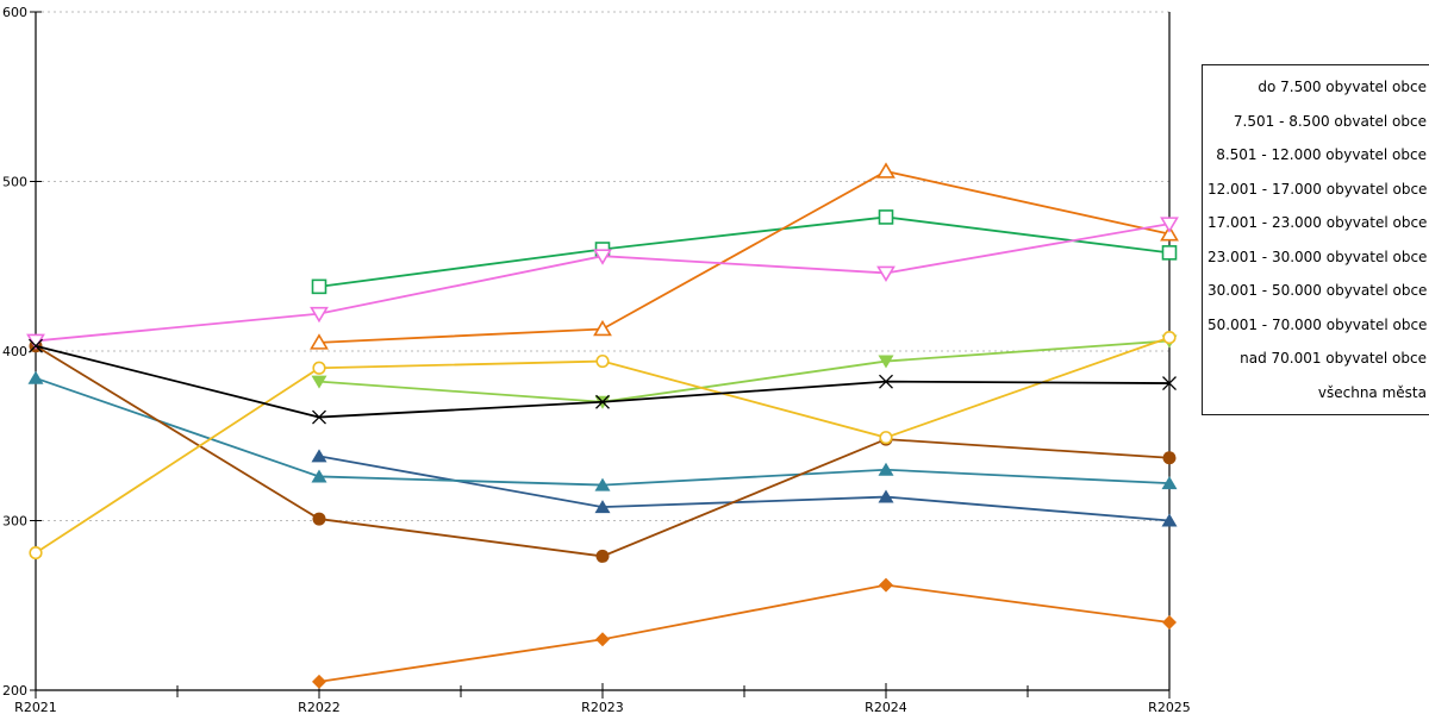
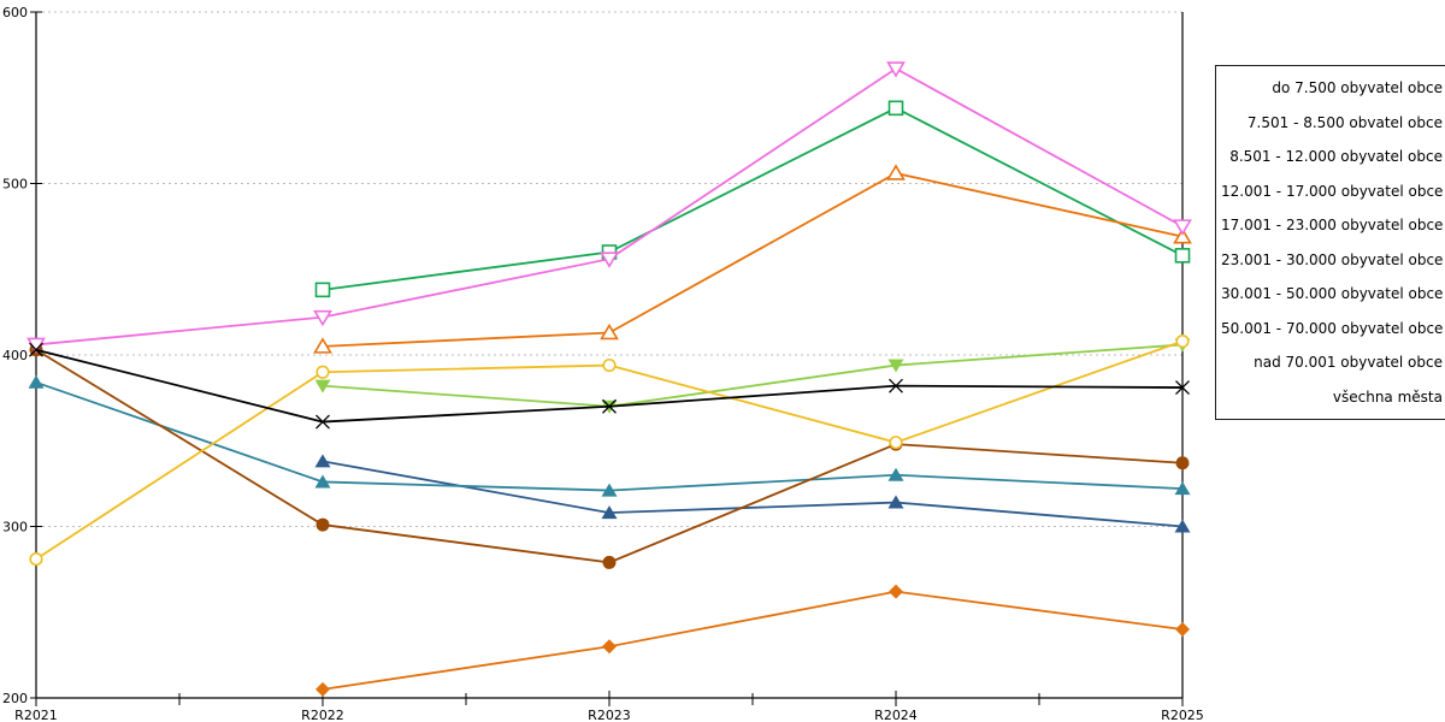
30.001 - 50.000 obyvatel obce/R2024: 479 -> 544
nad 70.001 obyvatel obce/R2024: 446 -> 567
